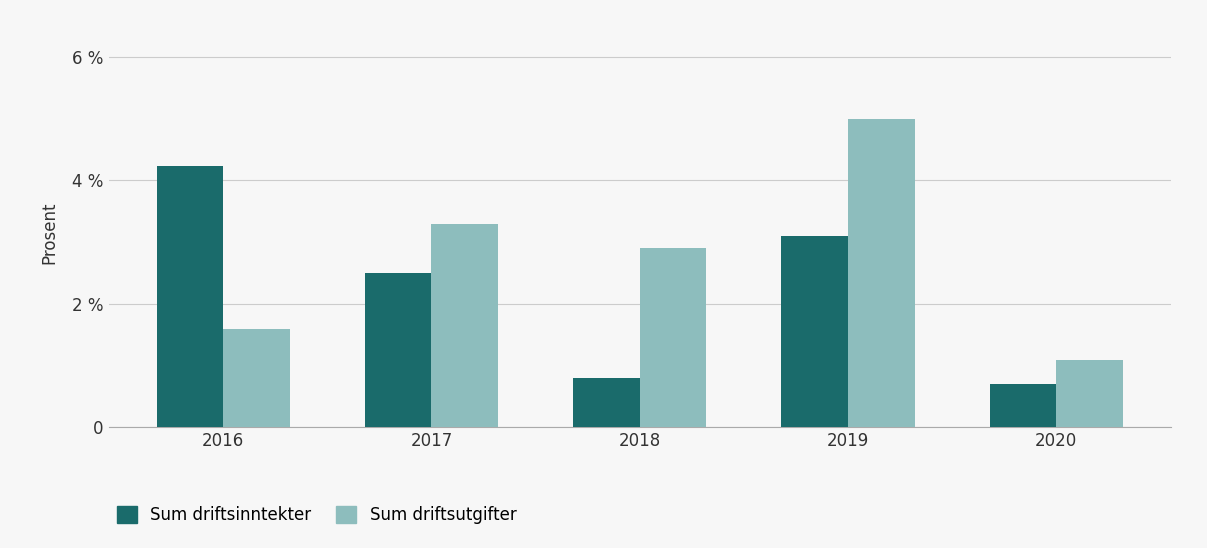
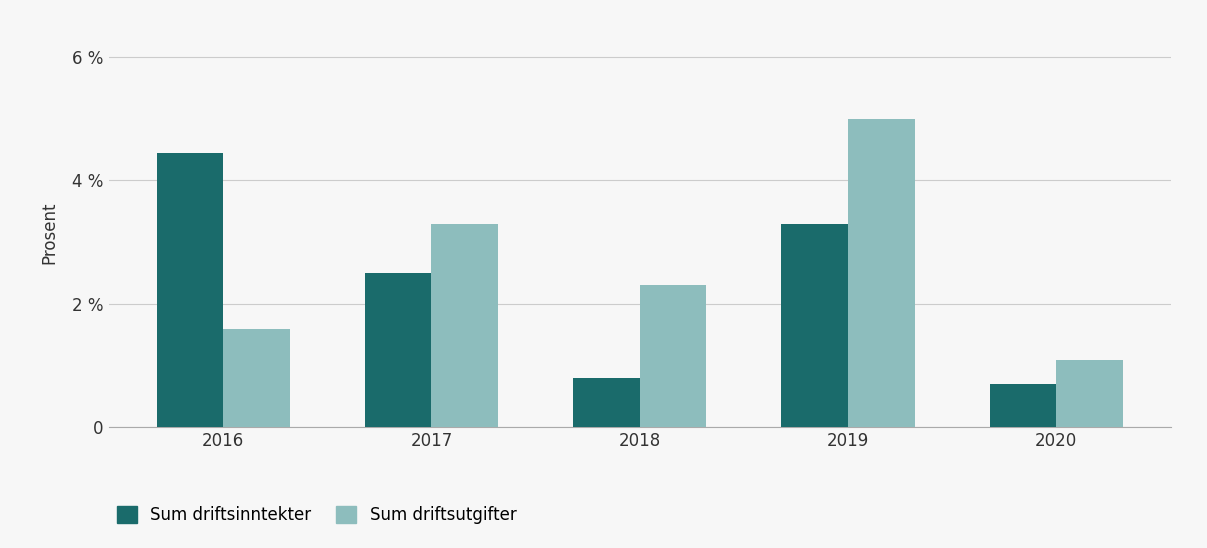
Sum driftsinntekter/2016: 4.24 % -> 4.45 %
Sum driftsutgifter/2018: 2.9 % -> 2.3 %
Sum driftsinntekter/2019: 3.10 % -> 3.30 %
